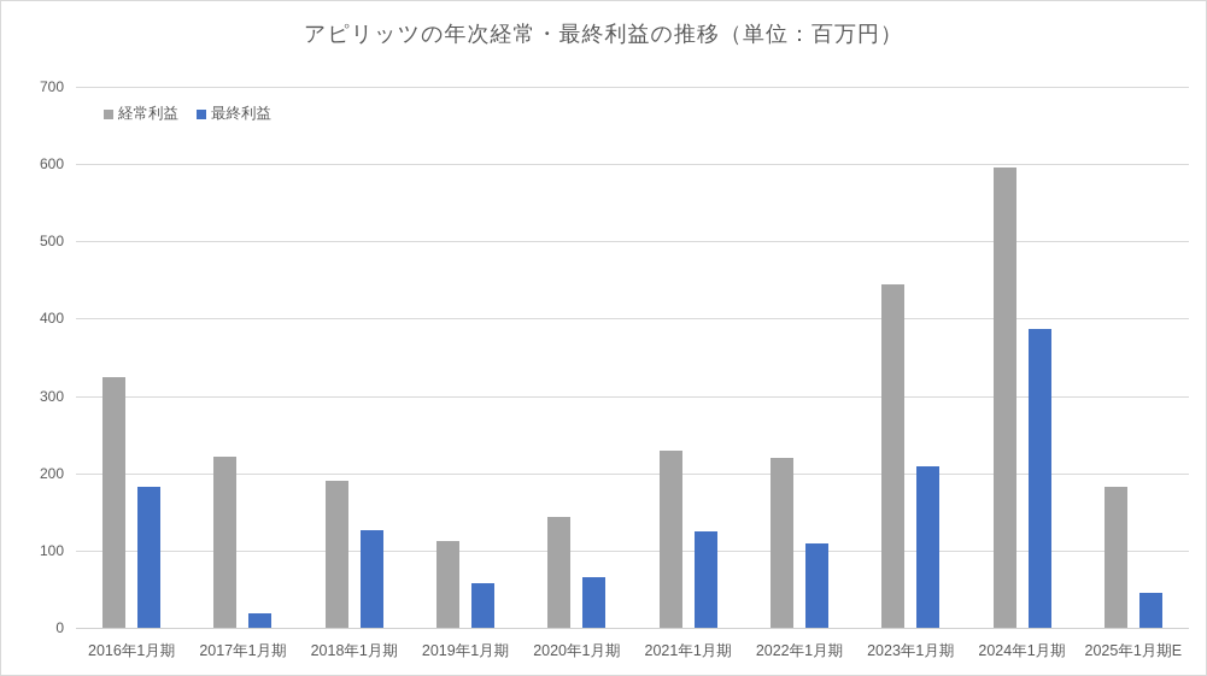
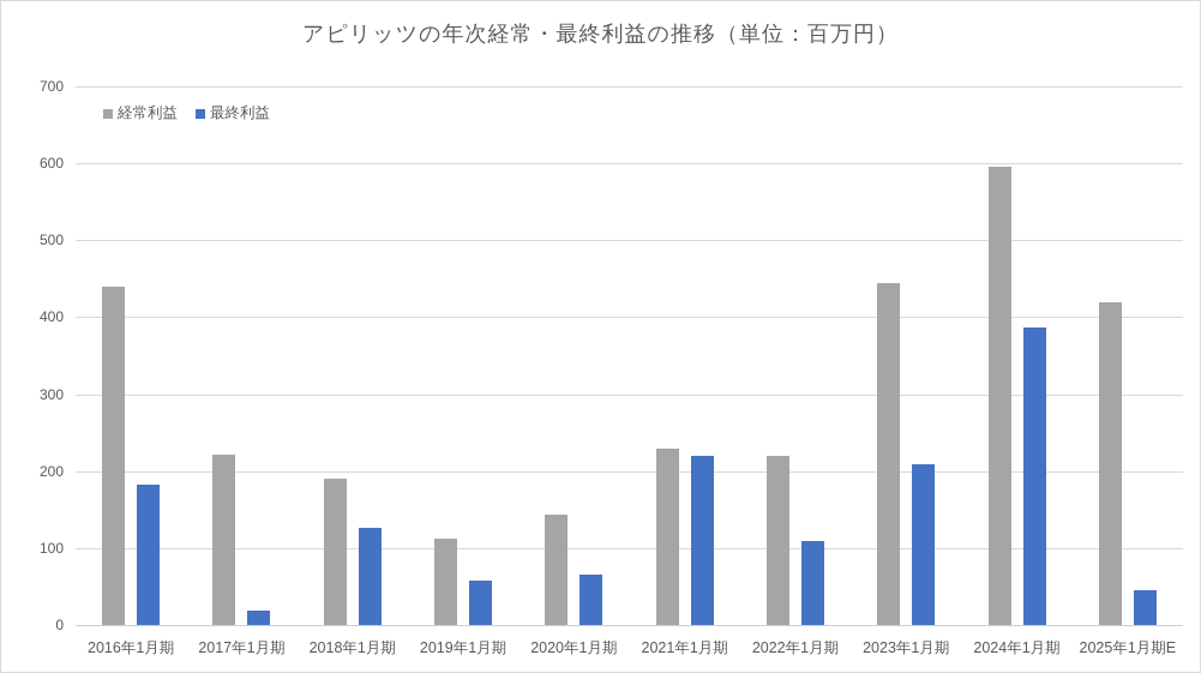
経常利益/2016年1月期: 320 -> 440
最終利益/2021年1月期: 120 -> 220
経常利益/2025年1月期E: 180 -> 420
